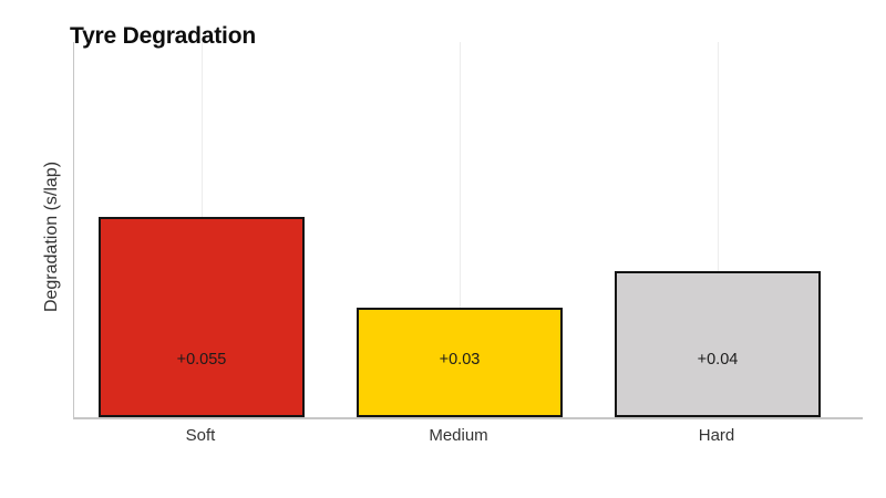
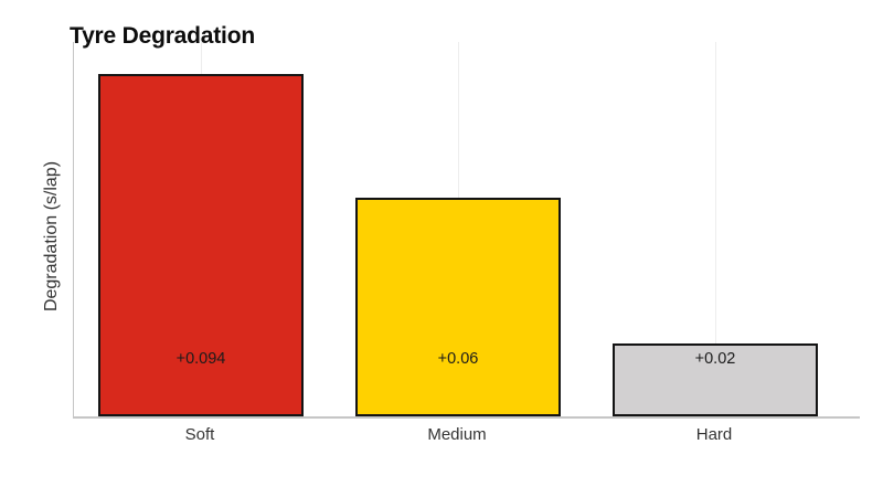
Soft: +0.055 -> +0.094
Medium: +0.03 -> +0.06
Hard: +0.04 -> +0.02
